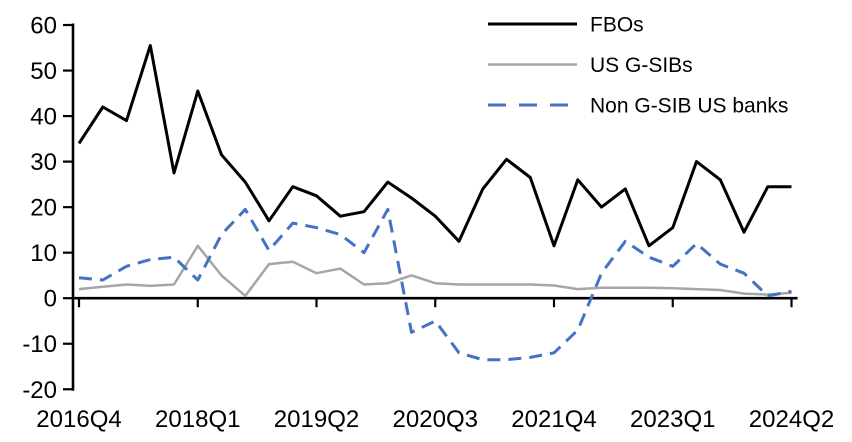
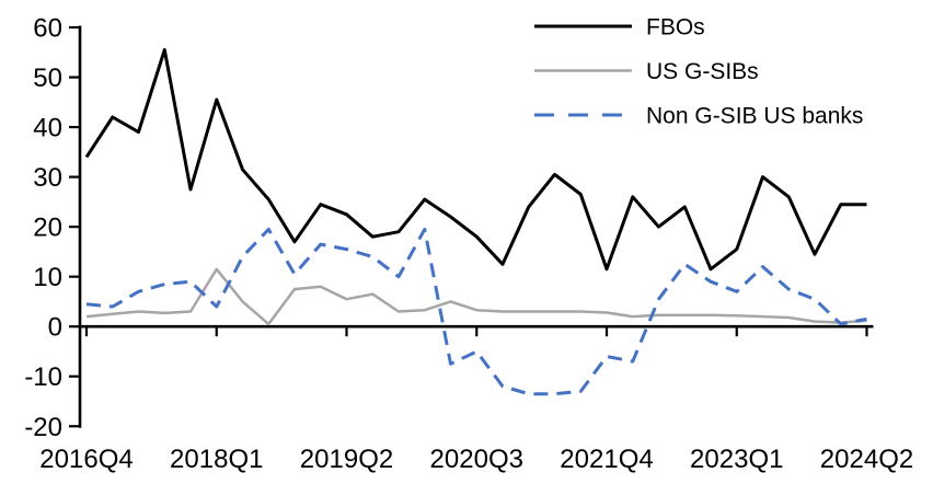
Non G-SIB US banks/2021Q4: -12 -> -6
